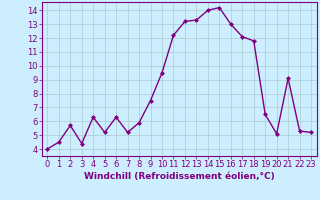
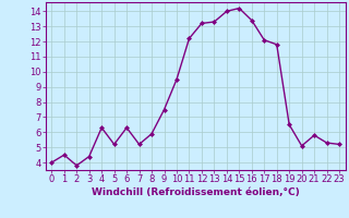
2: 5.7 -> 3.8
16: 13.0 -> 13.4
21: 9.1 -> 5.8
